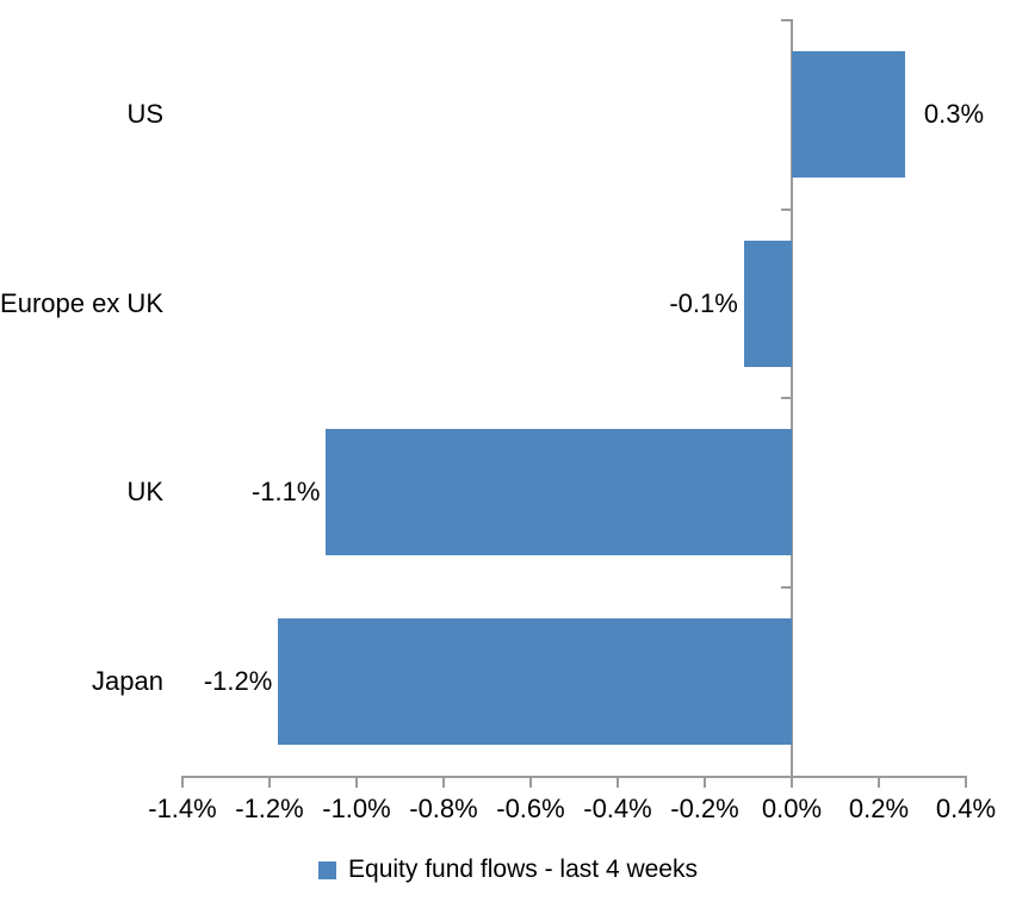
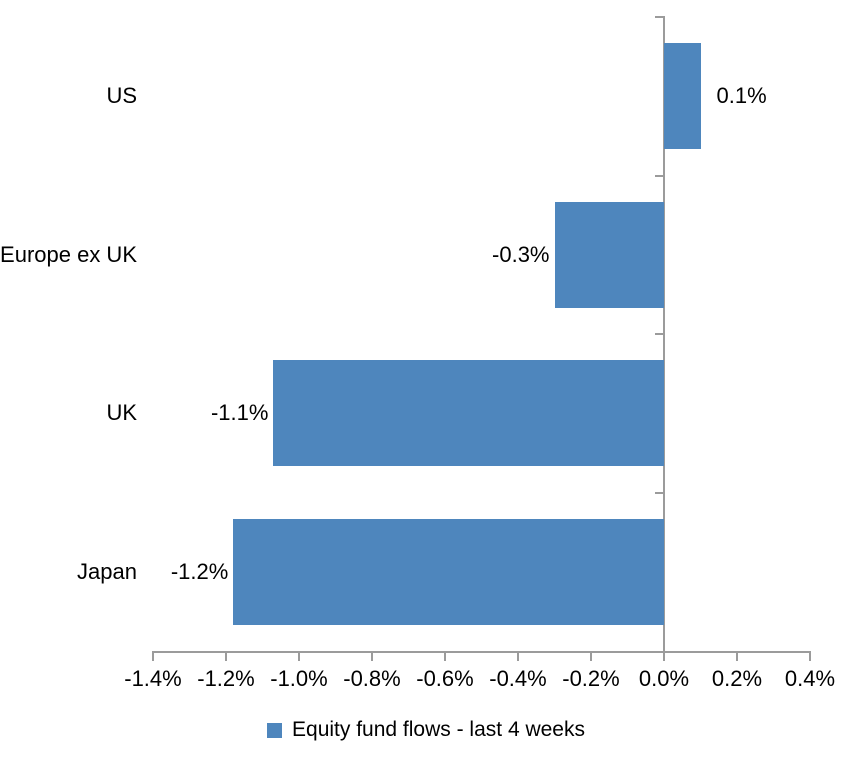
US: 0.3% -> 0.1%
Europe ex UK: -0.1% -> -0.3%
